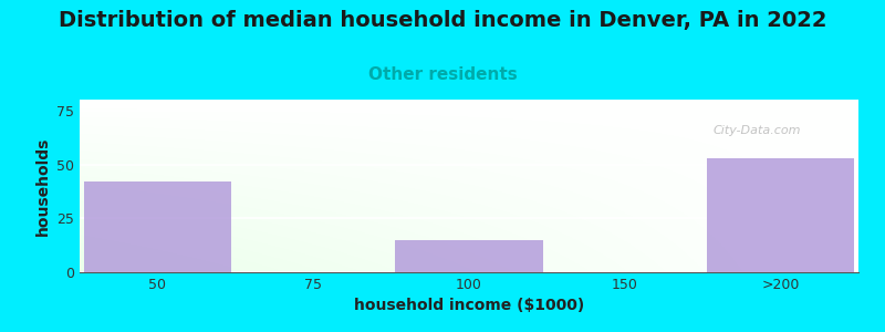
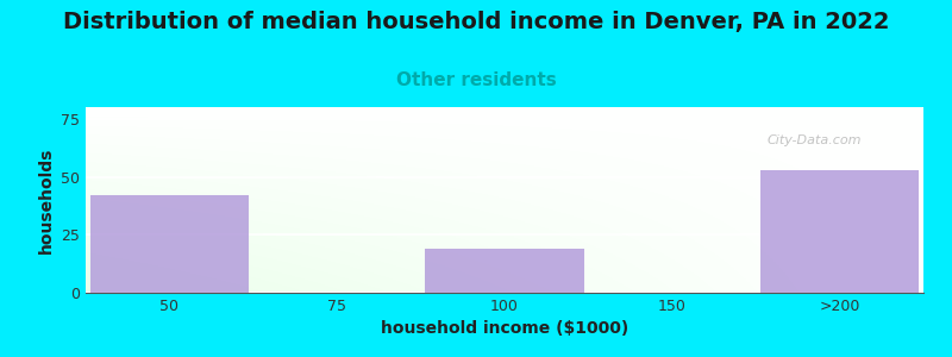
100: 15 -> 19
